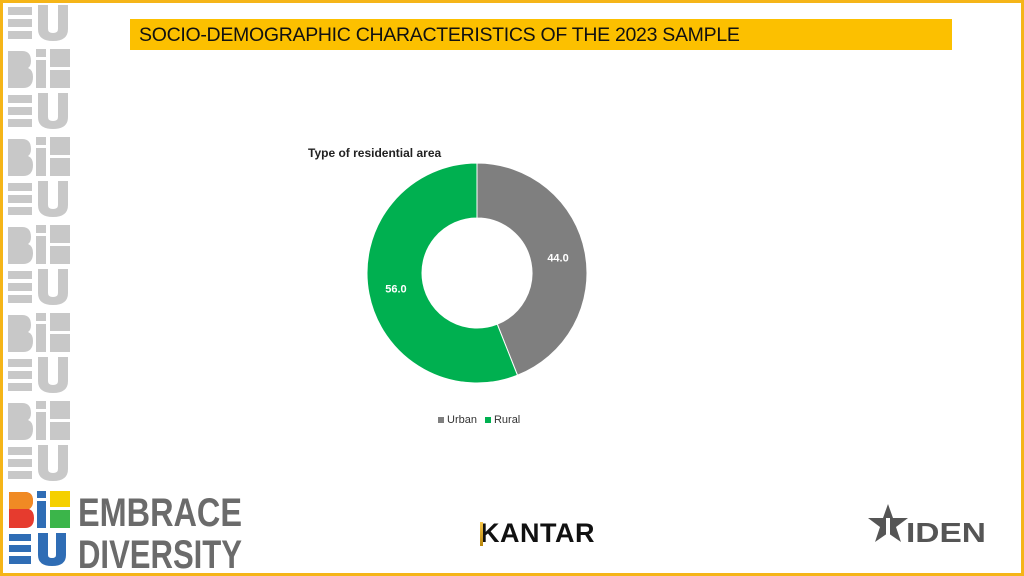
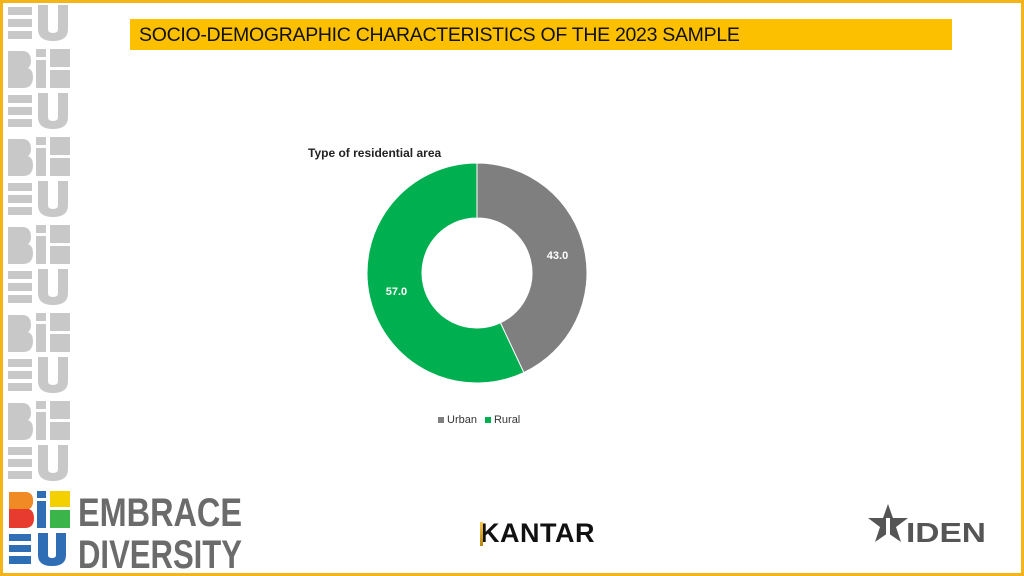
Urban: 44.0 -> 43.0
Rural: 56.0 -> 57.0
